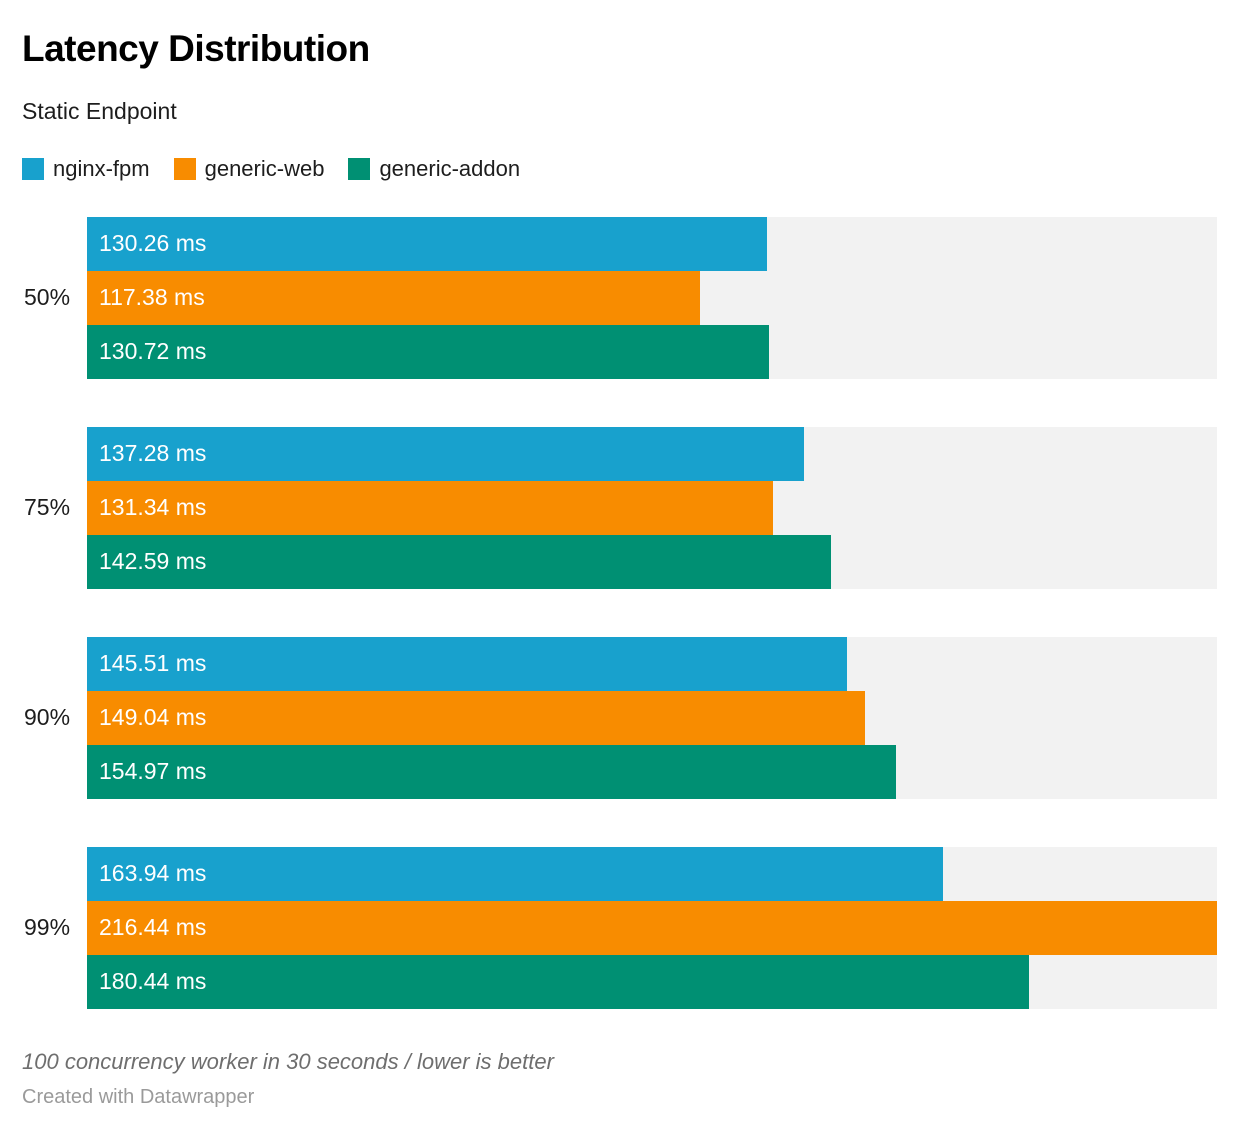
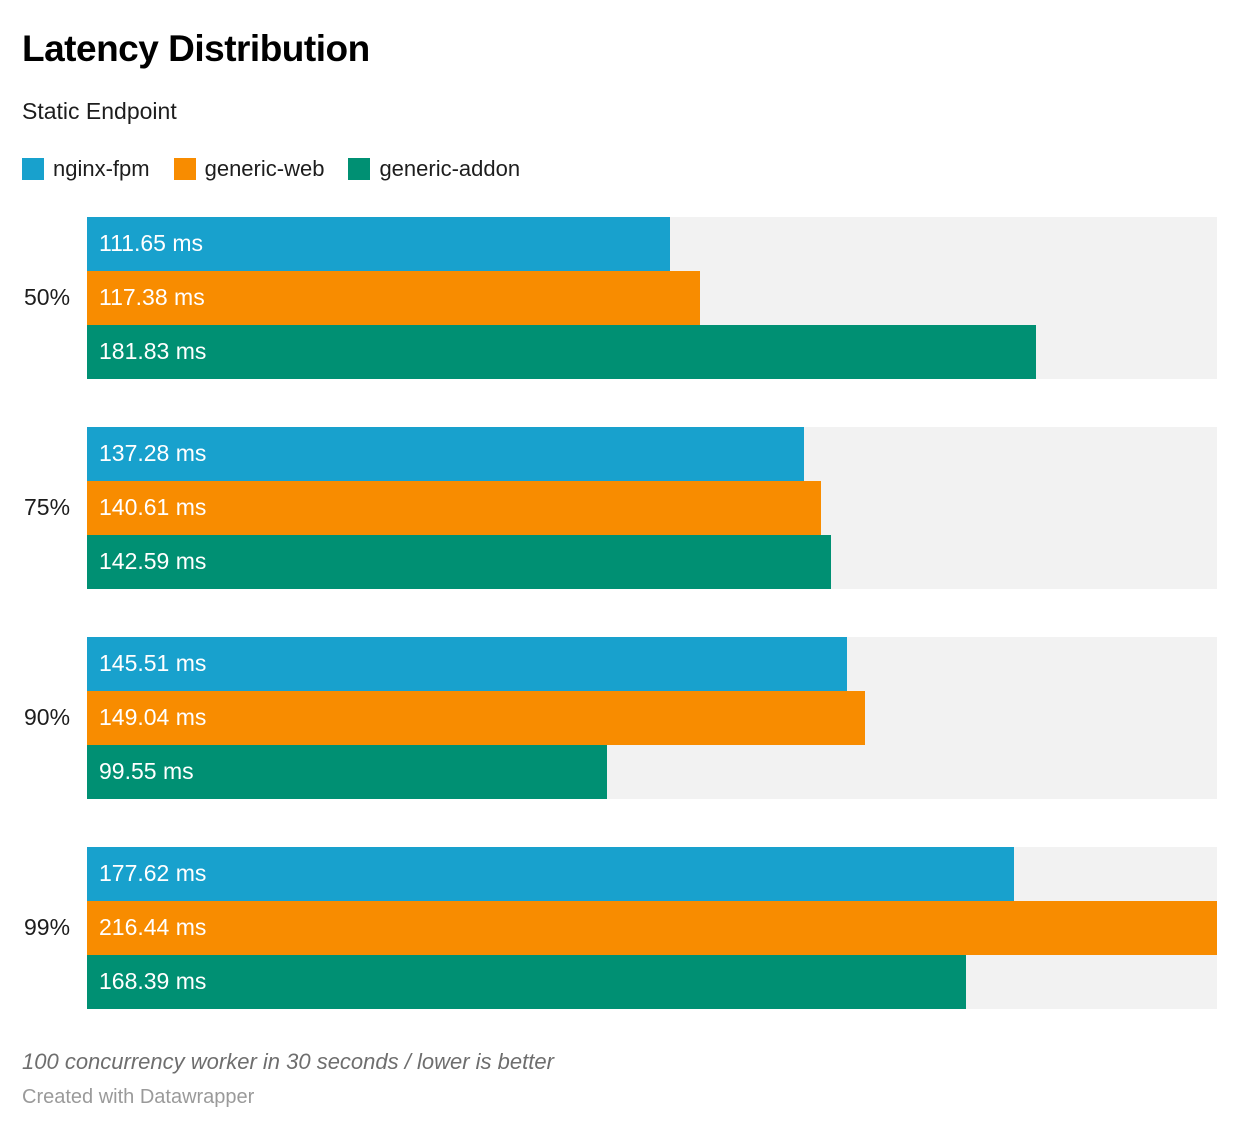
nginx-fpm/50%: 130.26 -> 111.65
generic-addon/50%: 130.72 -> 181.83
generic-web/75%: 131.34 -> 140.61
generic-addon/90%: 154.97 -> 99.55
nginx-fpm/99%: 163.94 -> 177.62
generic-addon/99%: 180.44 -> 168.39
